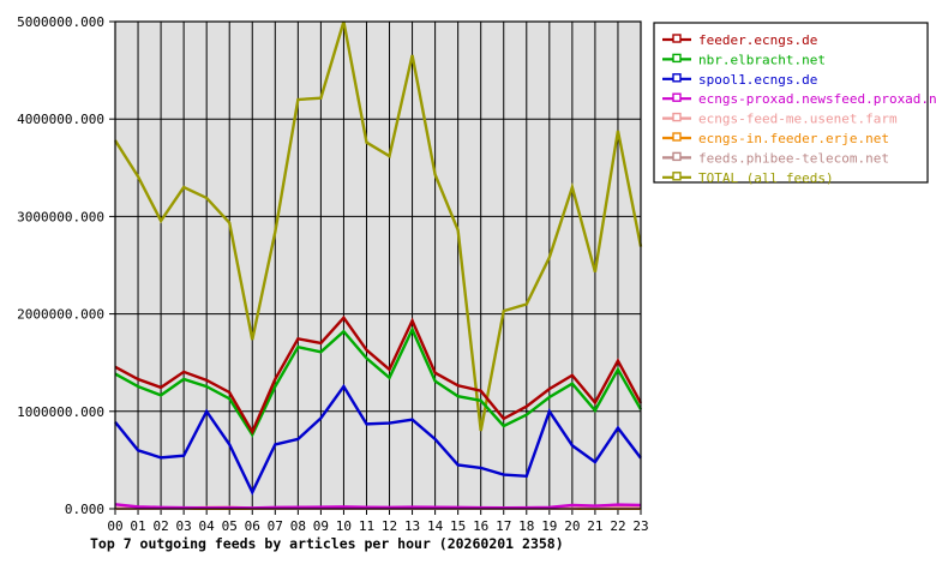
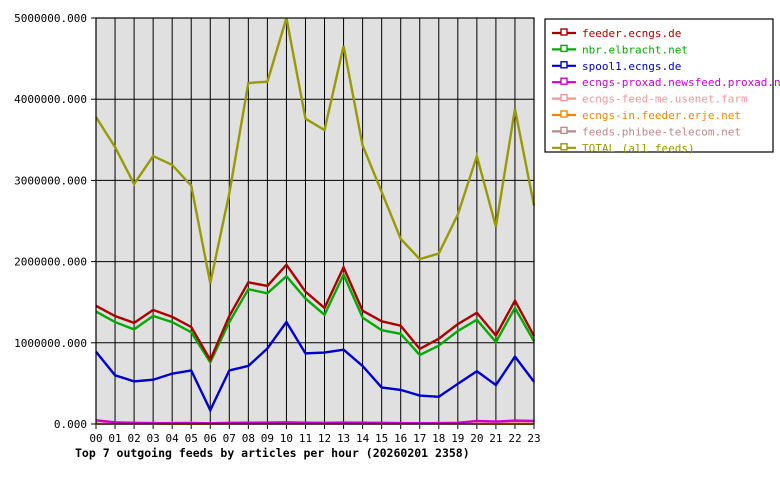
spool1.ecngs.de/04: 1000000 -> 600000
TOTAL (all feeds)/16: 800000 -> 2300000
spool1.ecngs.de/19: 1000000 -> 500000
